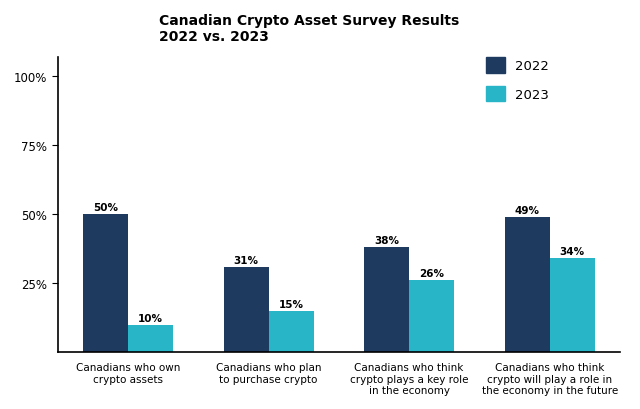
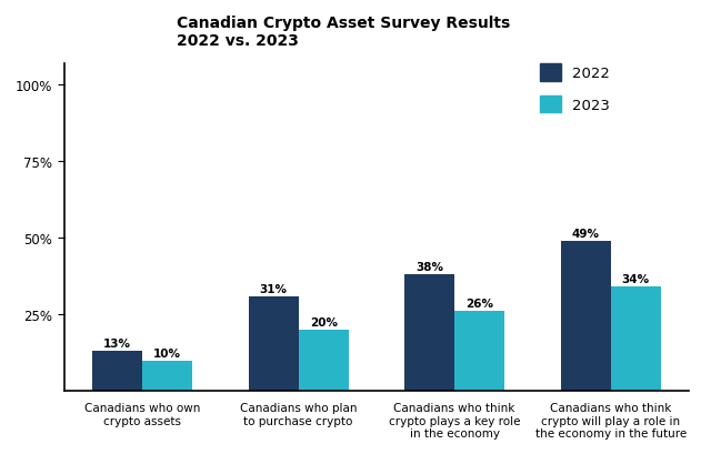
2022/Canadians who own crypto assets: 50% -> 13%
2023/Canadians who plan to purchase crypto: 15% -> 20%
